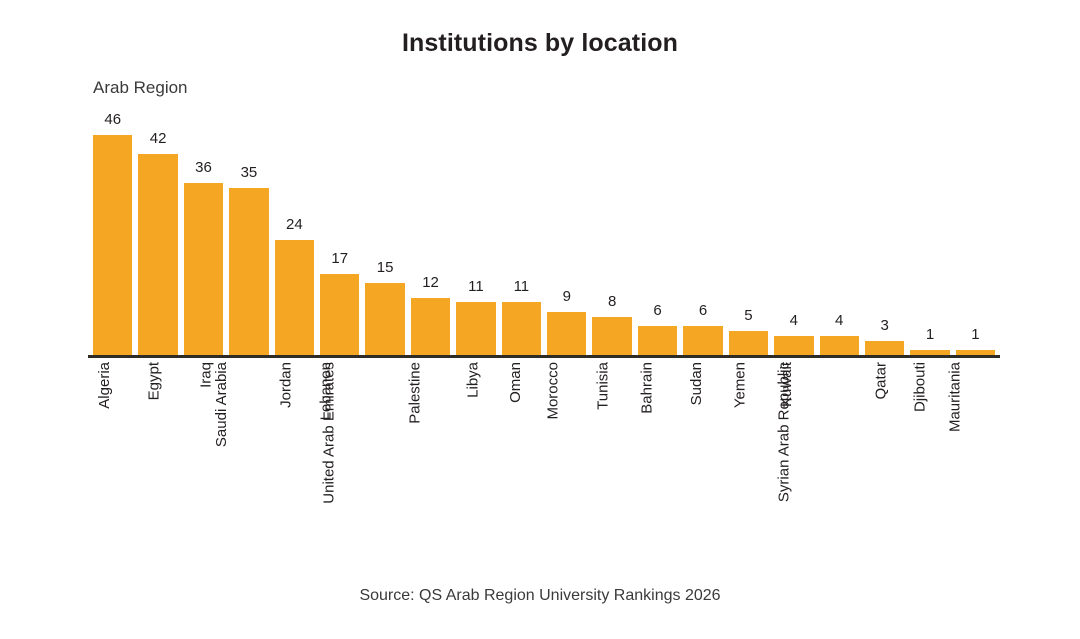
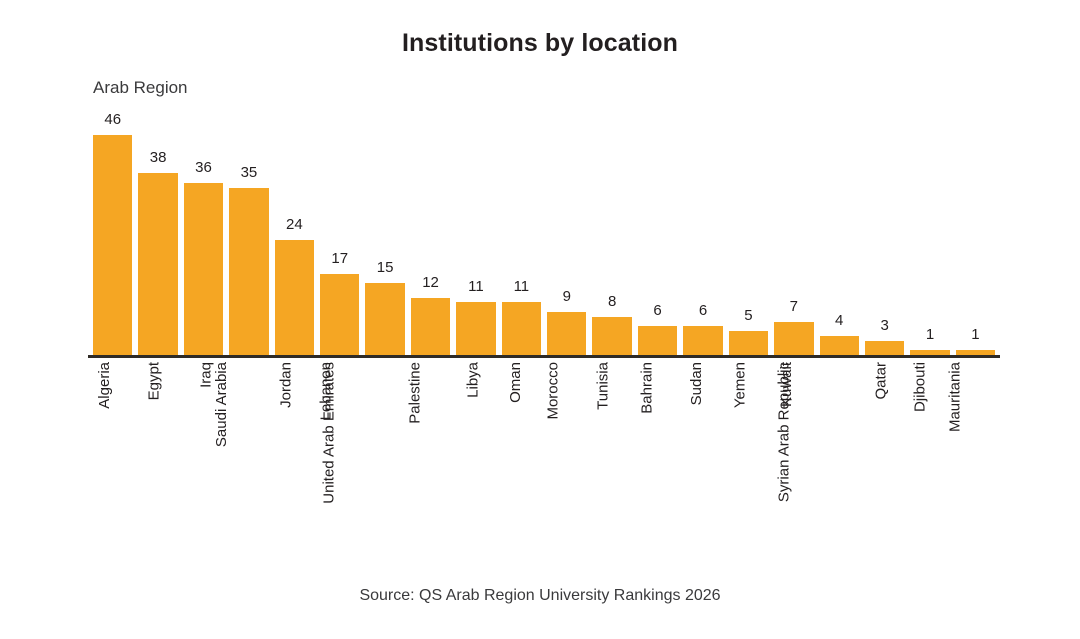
Egypt: 42 -> 38
Kuwait: 4 -> 7
